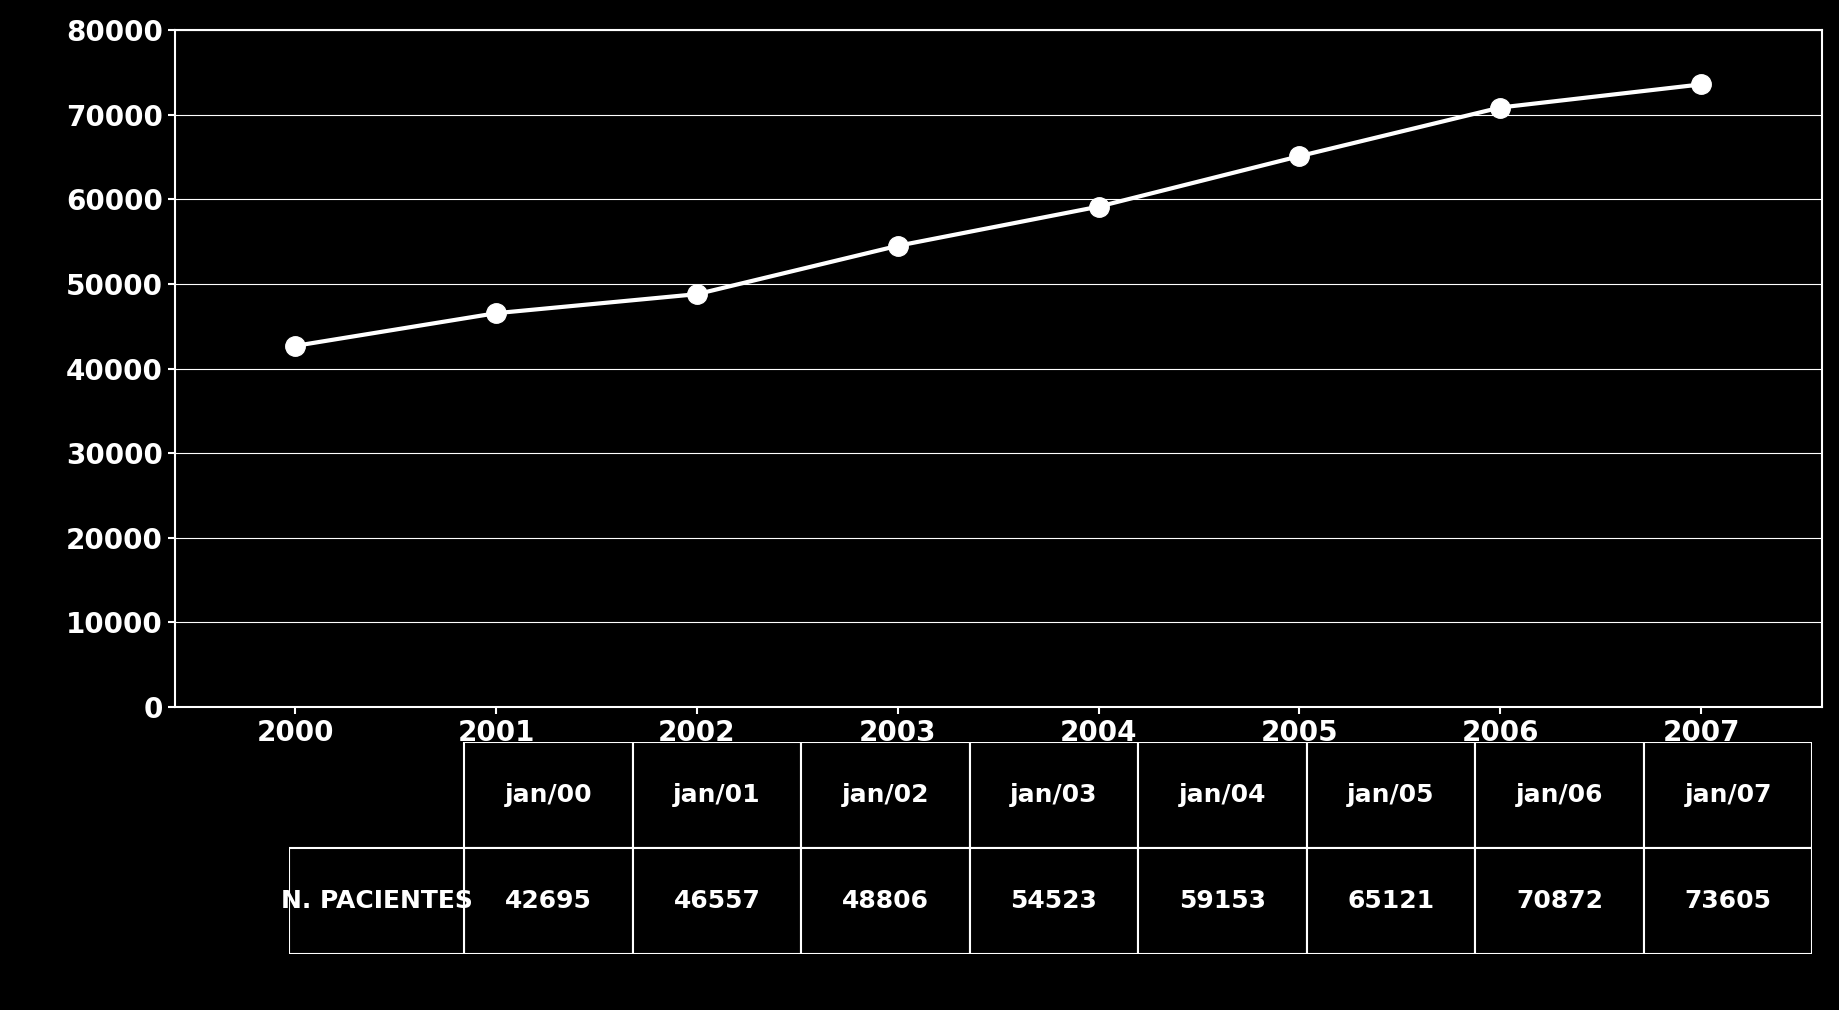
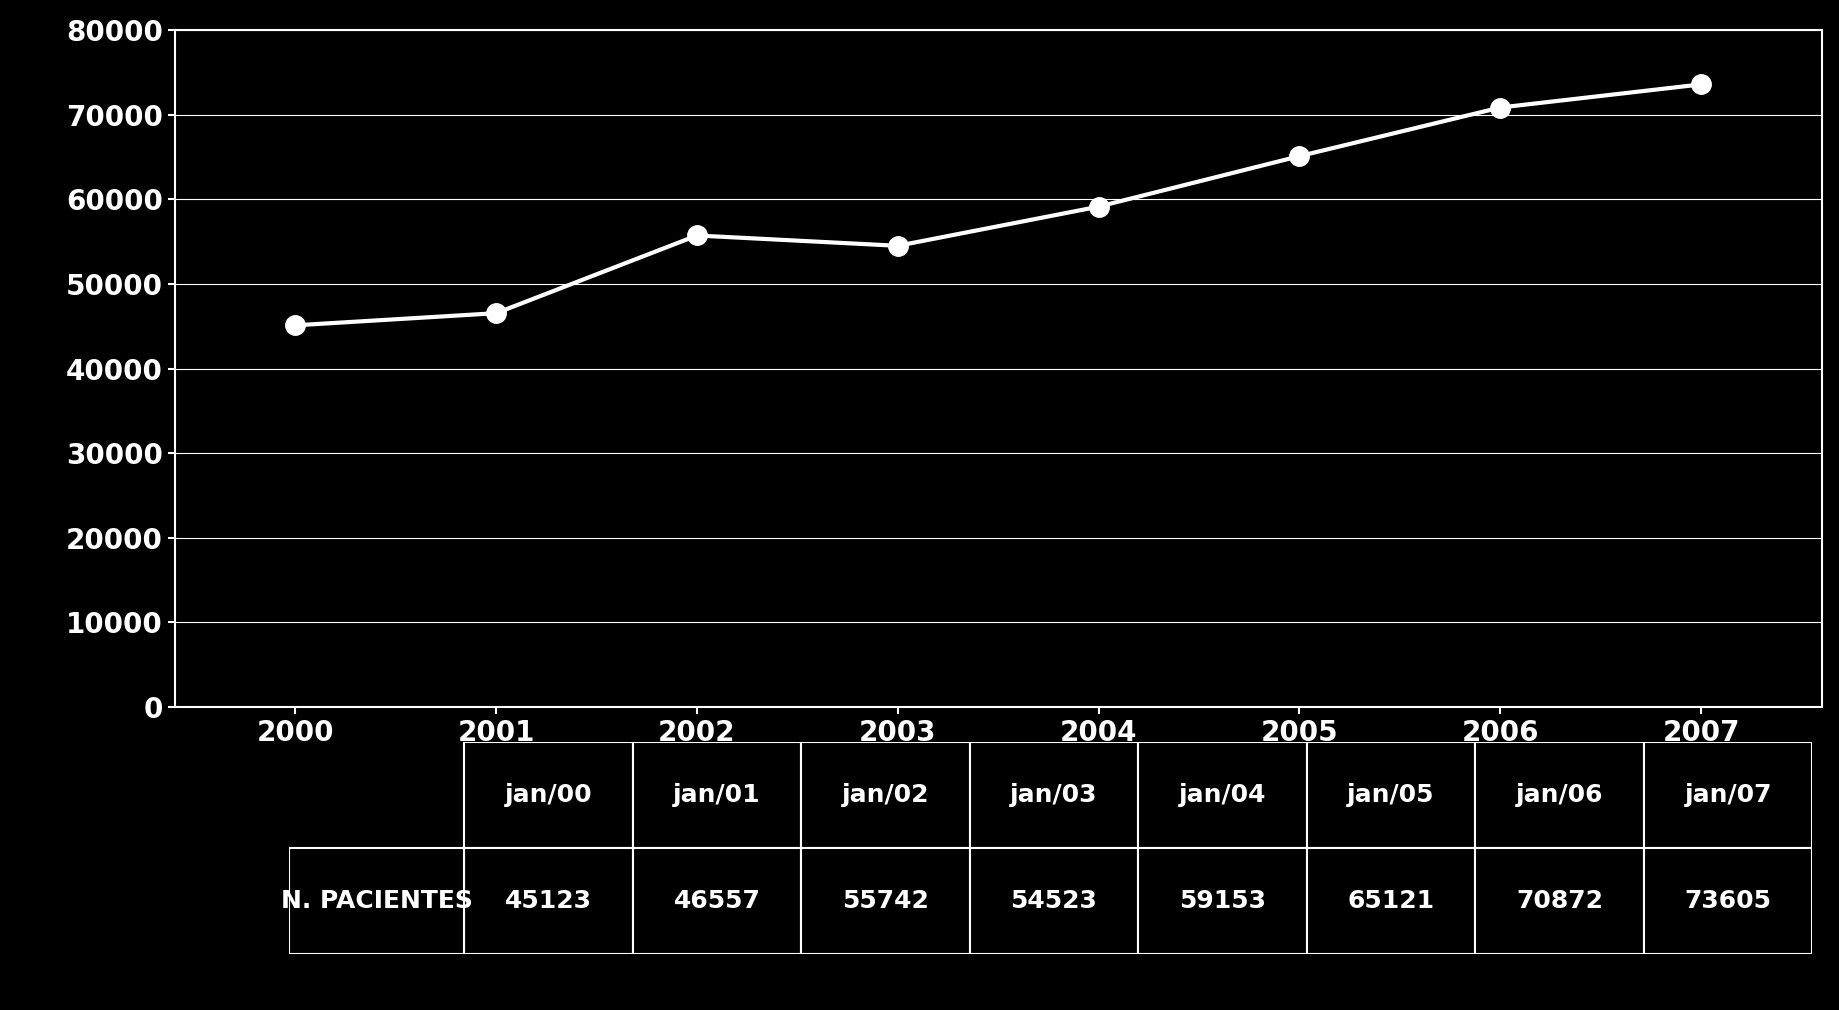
2000: 42695 -> 45123
2002: 48806 -> 55742
